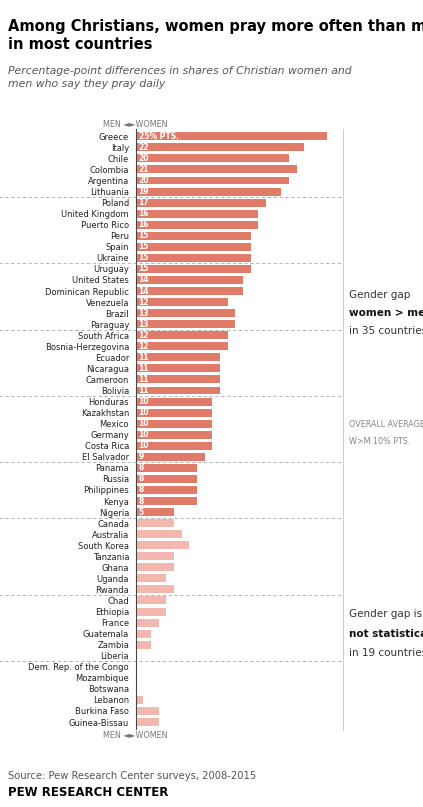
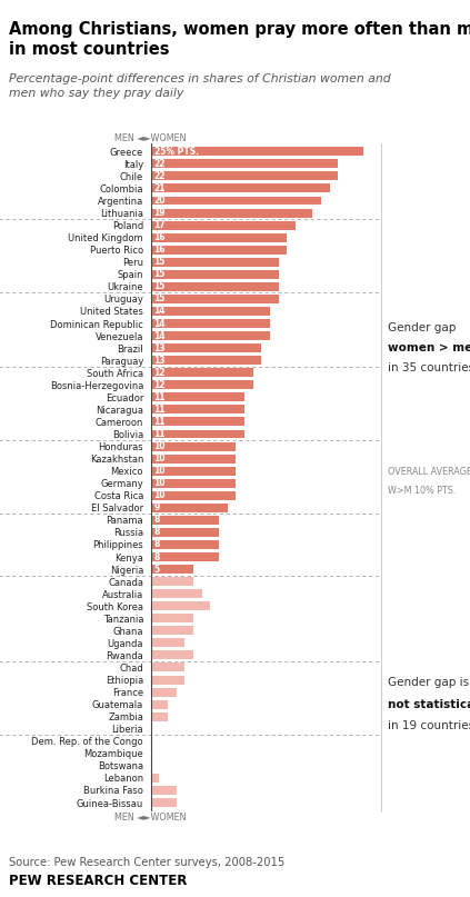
Chile: 20 -> 22
Venezuela: 12 -> 14
